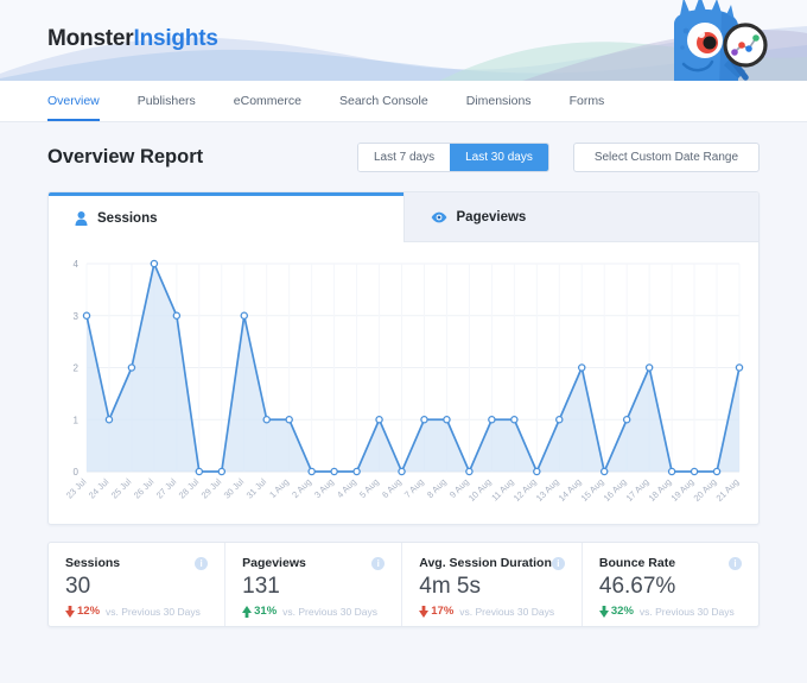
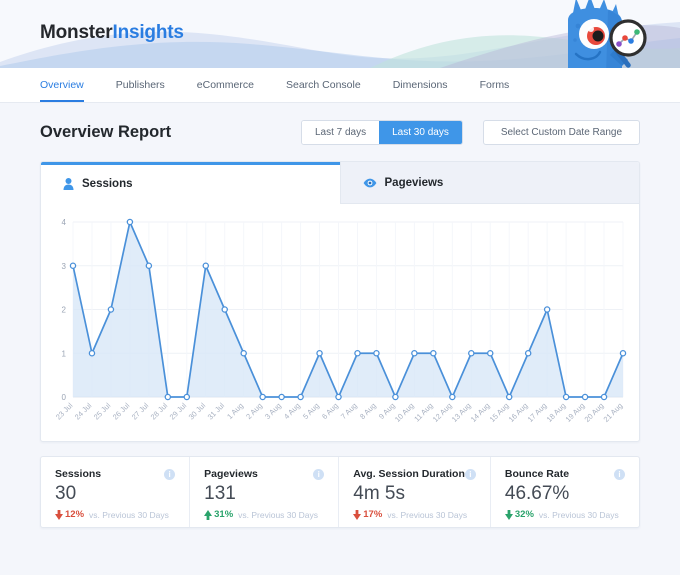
31 Jul: 1 -> 2
14 Aug: 2 -> 1
21 Aug: 2 -> 1
